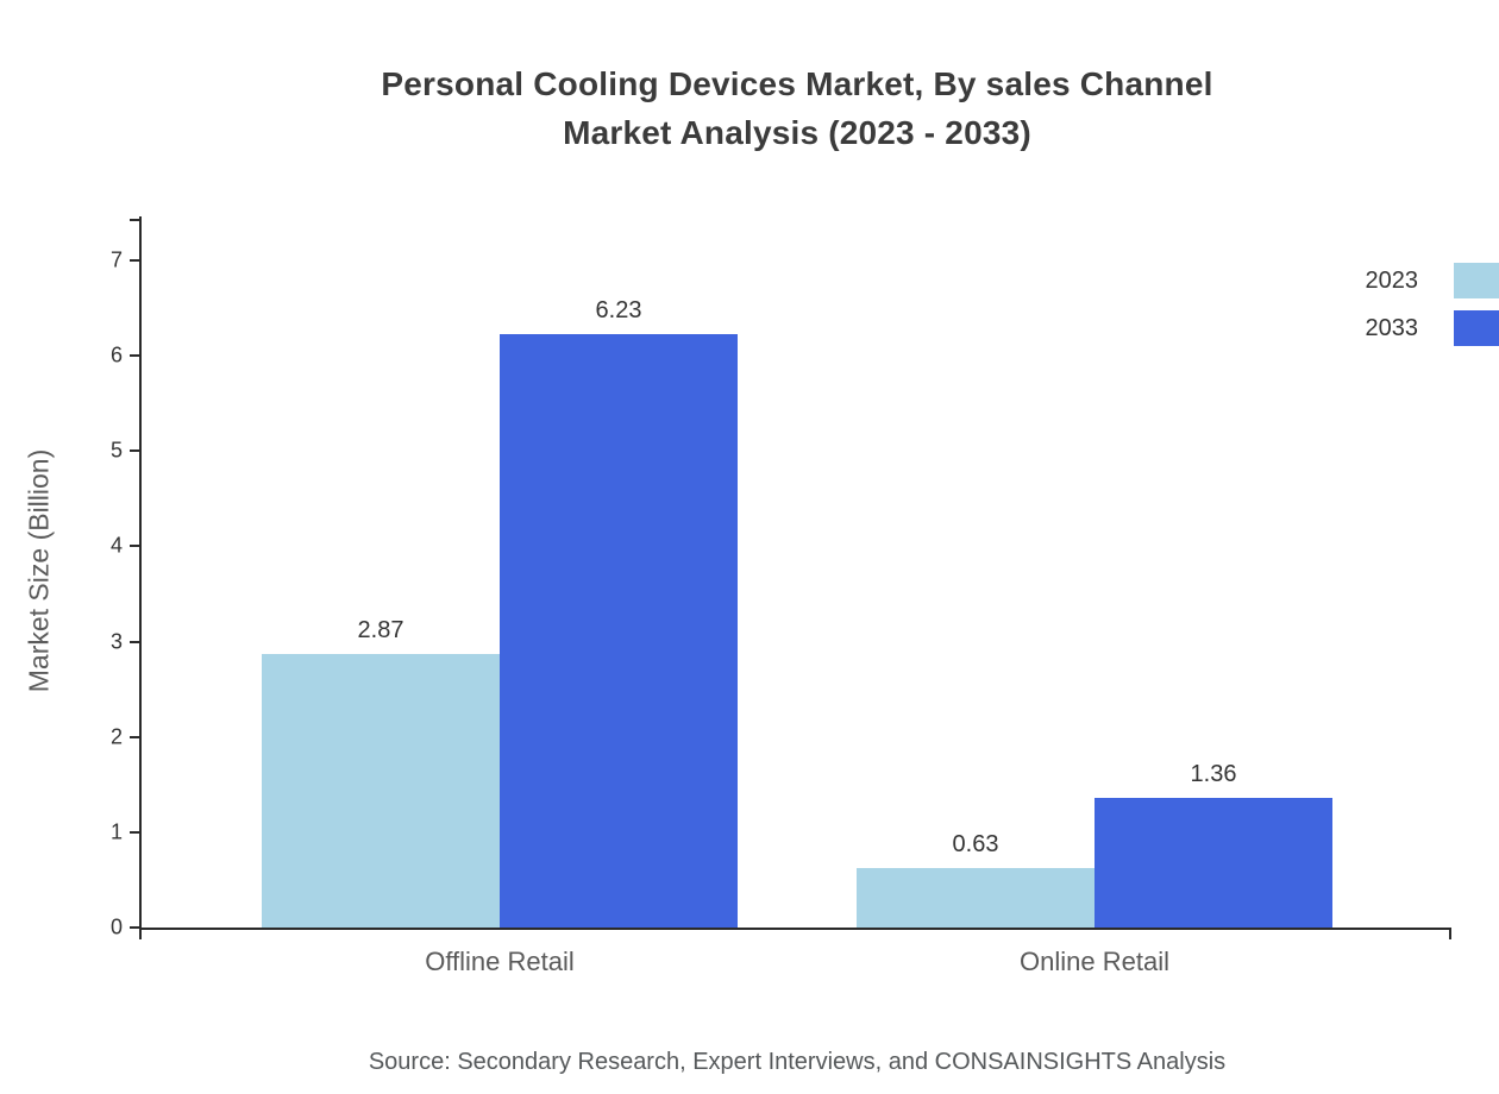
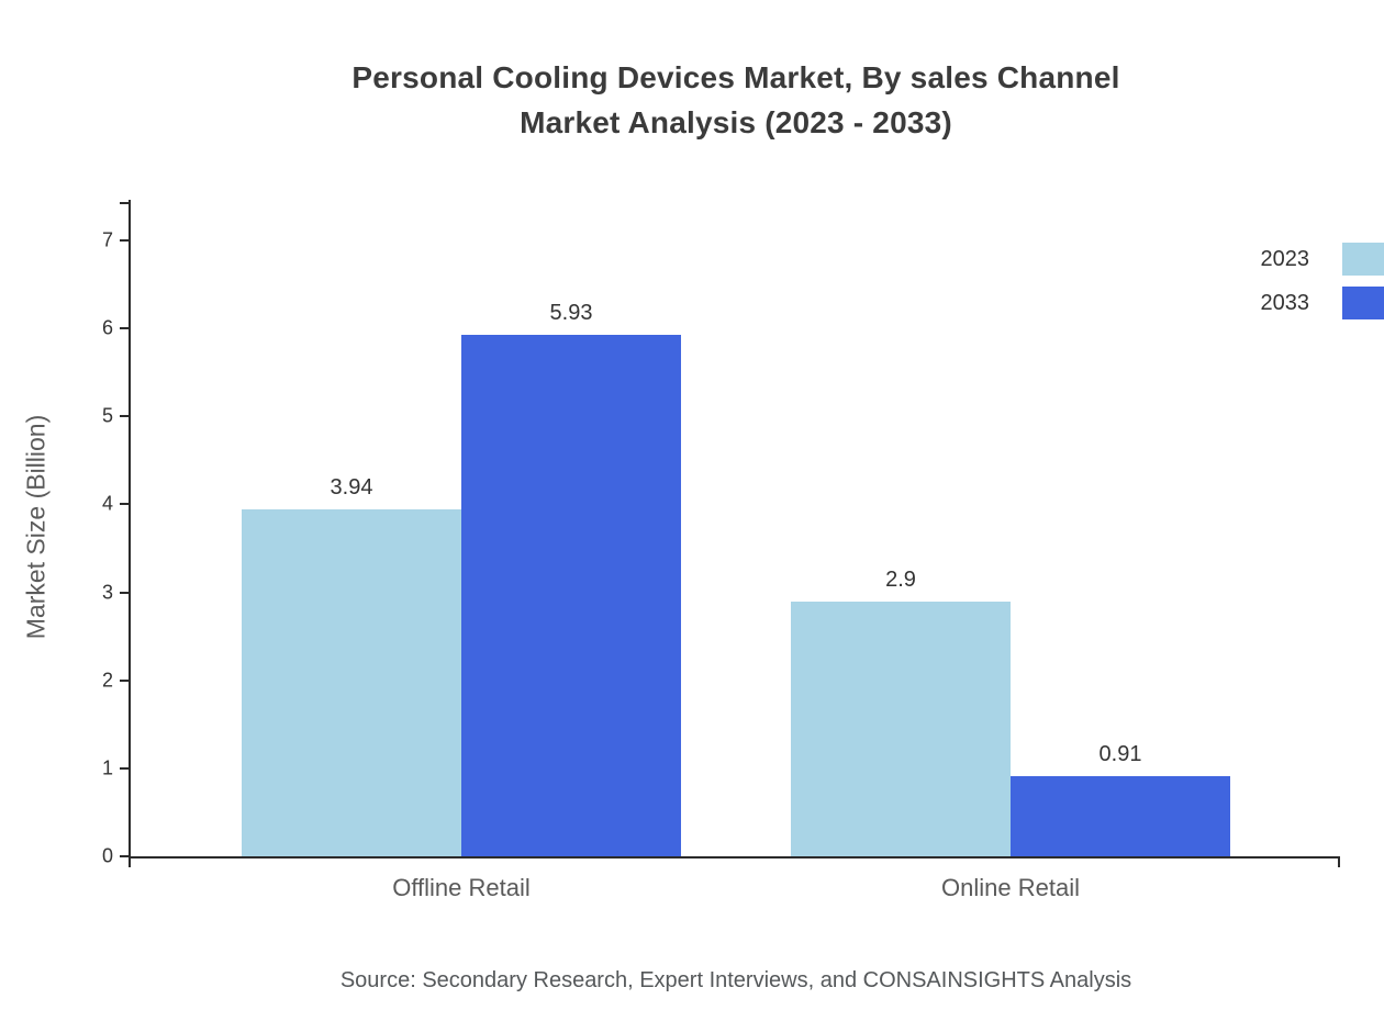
2023/Offline Retail: 2.87 -> 3.94
2033/Offline Retail: 6.23 -> 5.93
2023/Online Retail: 0.63 -> 2.9
2033/Online Retail: 1.36 -> 0.91
